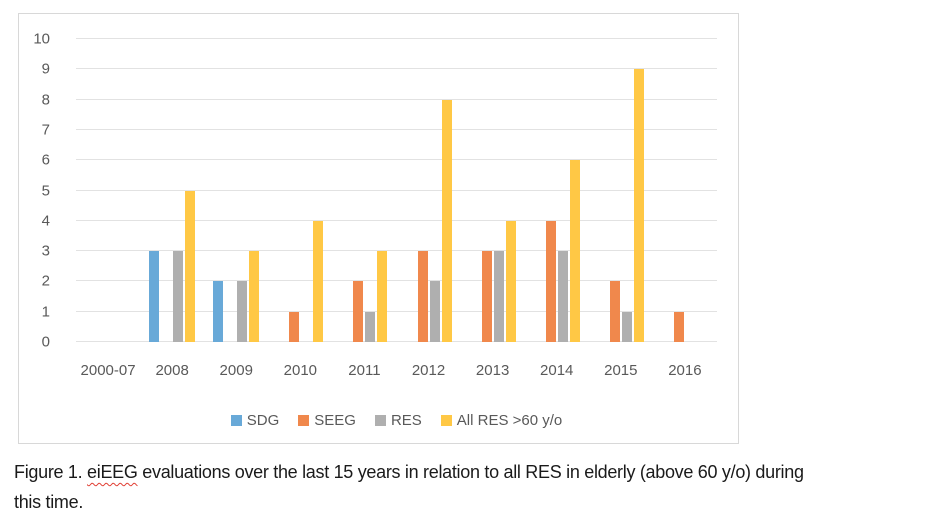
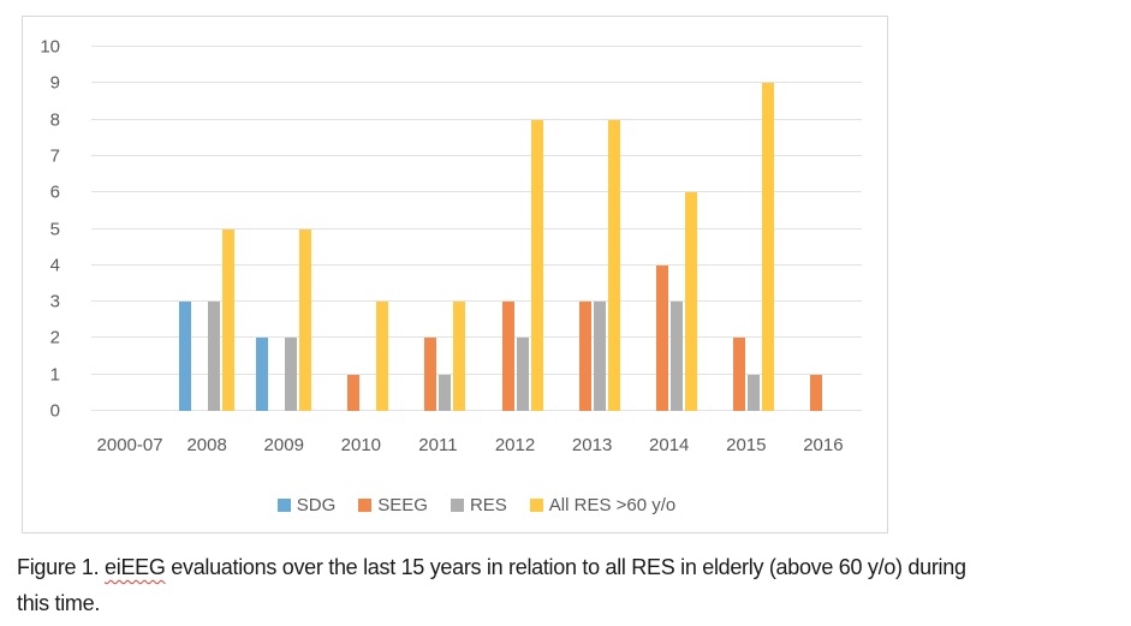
All RES >60 y/o/2009: 3 -> 5
All RES >60 y/o/2010: 4 -> 3
All RES >60 y/o/2013: 4 -> 8
